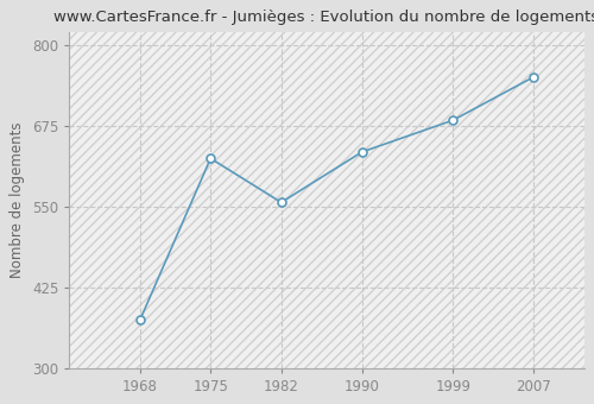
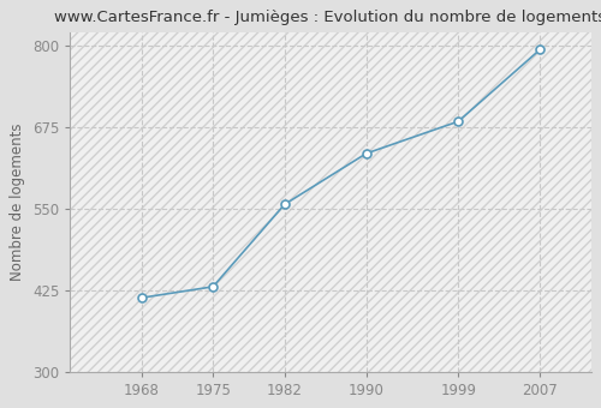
1968: 374 -> 413
1975: 624 -> 430
2007: 750 -> 793
